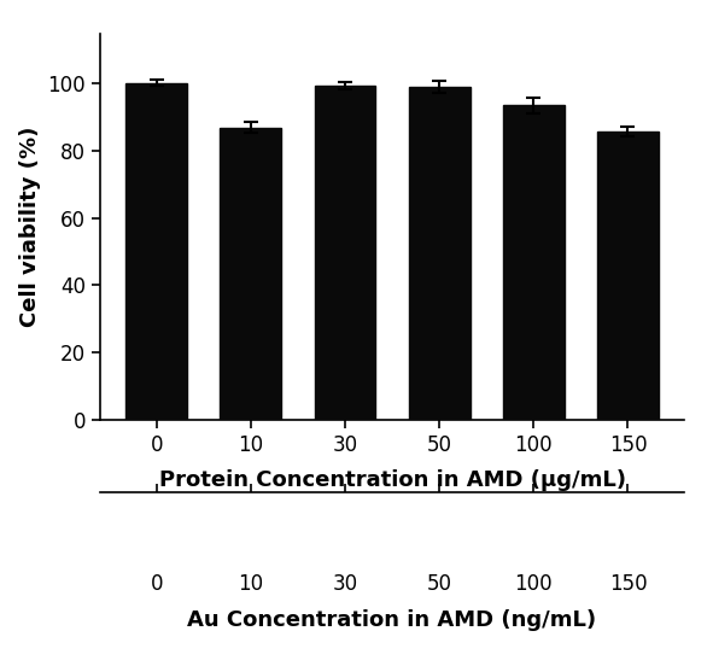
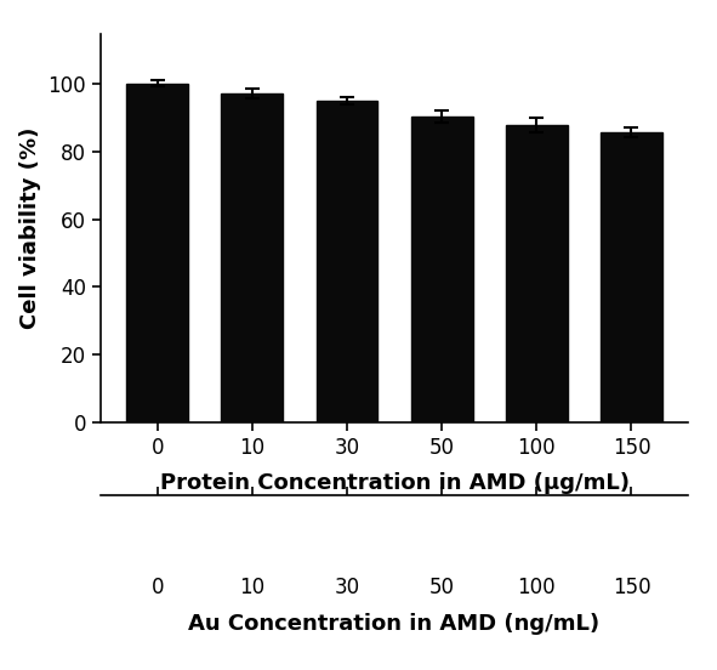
10: 87.0 -> 97.2
30: 99.5 -> 95.2
50: 99.0 -> 90.3
100: 93.5 -> 88.0
